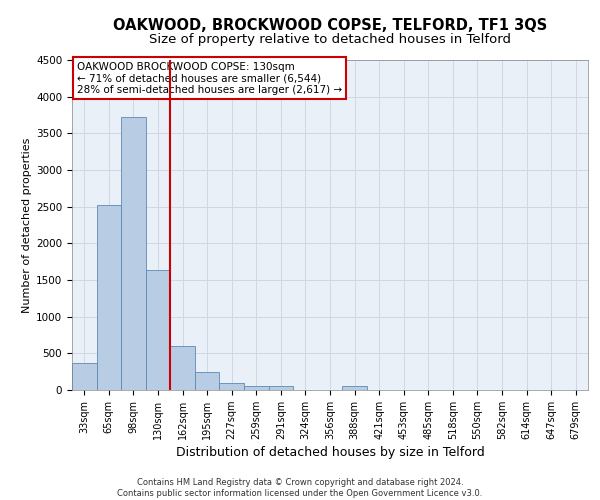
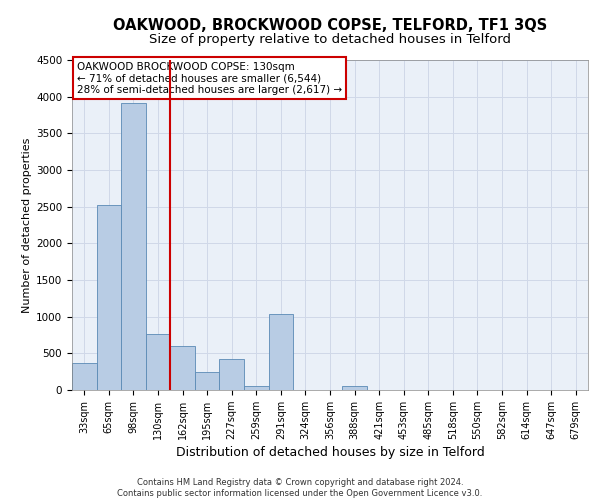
98sqm: 3720 -> 3920
130sqm: 1630 -> 760
227sqm: 100 -> 420
291sqm: 50 -> 1040
